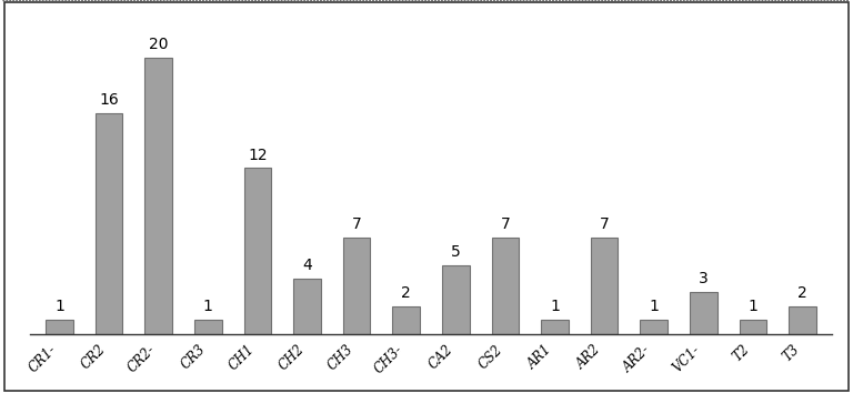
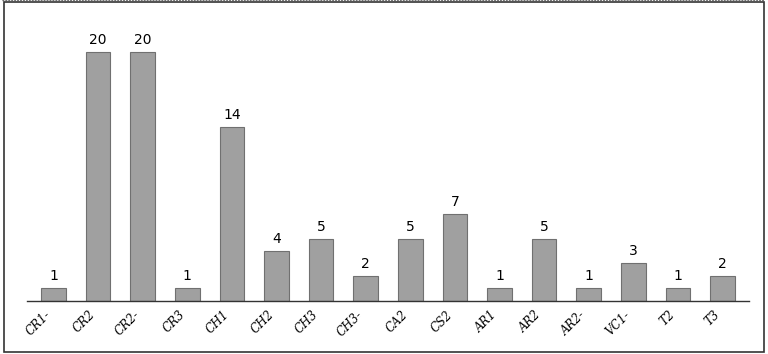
CR2: 16 -> 20
CH1: 12 -> 14
CH3: 7 -> 5
AR2: 7 -> 5
